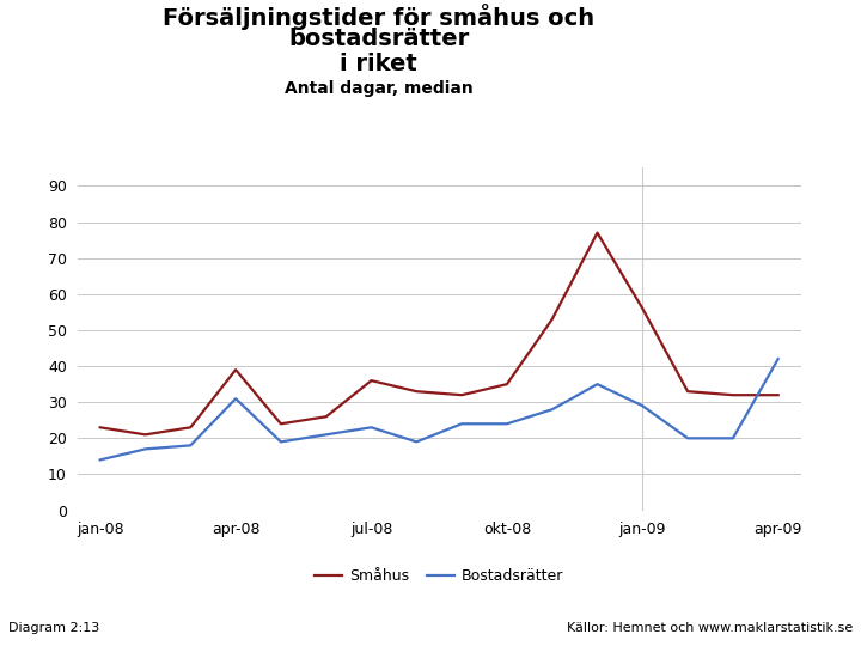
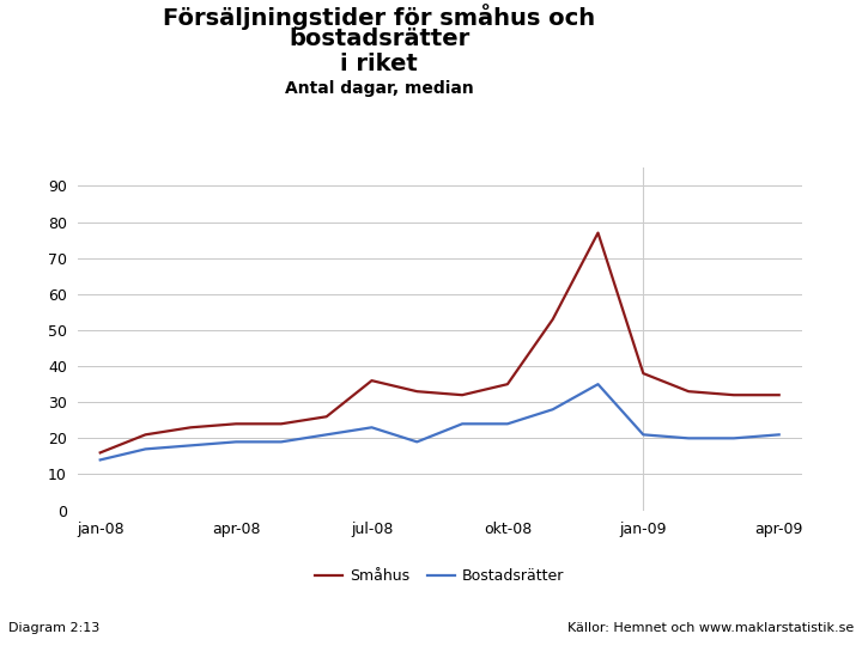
Småhus/jan-08: 23 -> 16
Småhus/apr-08: 39 -> 24
Bostadsrätter/apr-08: 31 -> 19
Småhus/jan-09: 56 -> 38
Bostadsrätter/jan-09: 29 -> 21
Bostadsrätter/apr-09: 42 -> 21
